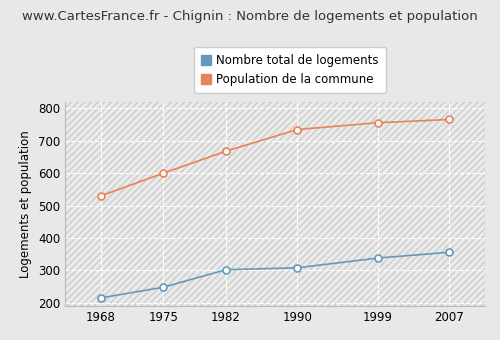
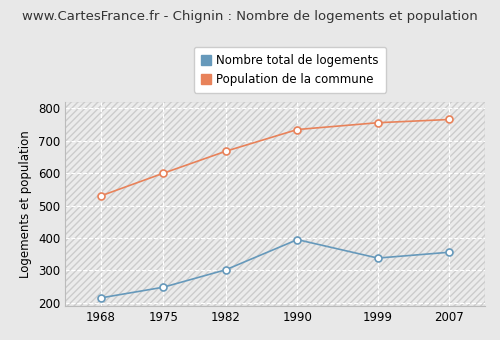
Nombre total de logements/1990: 308 -> 395
